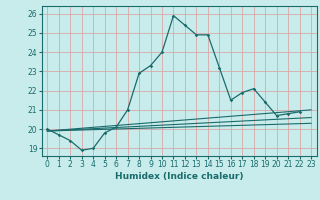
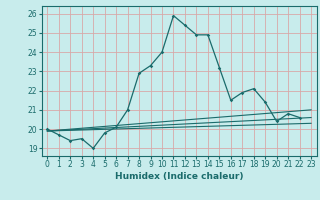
3: 18.9 -> 19.5
20: 20.7 -> 20.4
22: 20.9 -> 20.6
